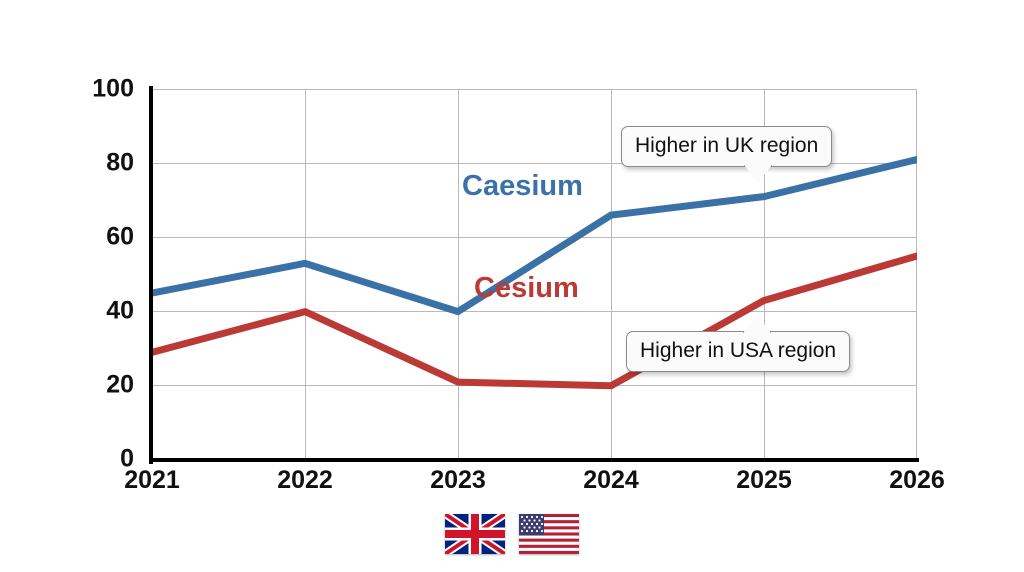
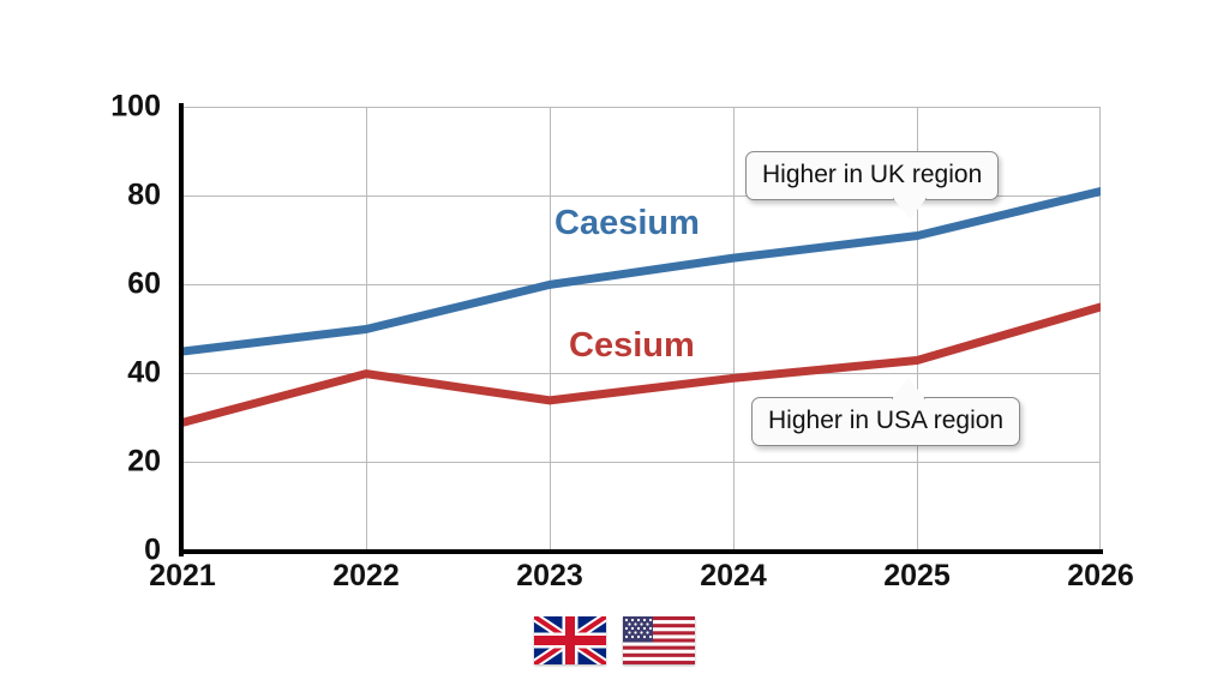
Caesium/2022: 53 -> 50
Caesium/2023: 40 -> 60
Cesium/2023: 21 -> 34
Cesium/2024: 20 -> 39
